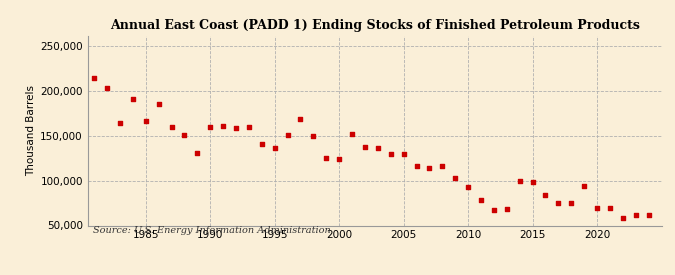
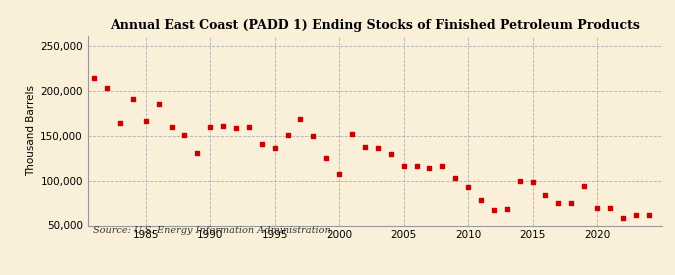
2000: 124,000 -> 108,000
2005: 130,000 -> 116,000
